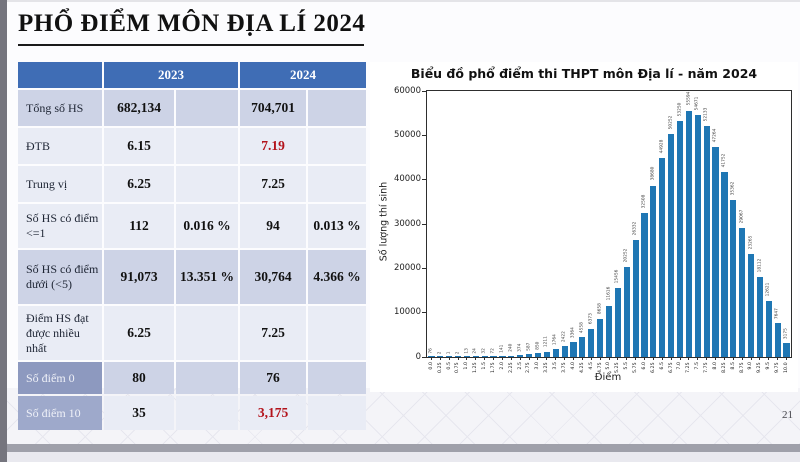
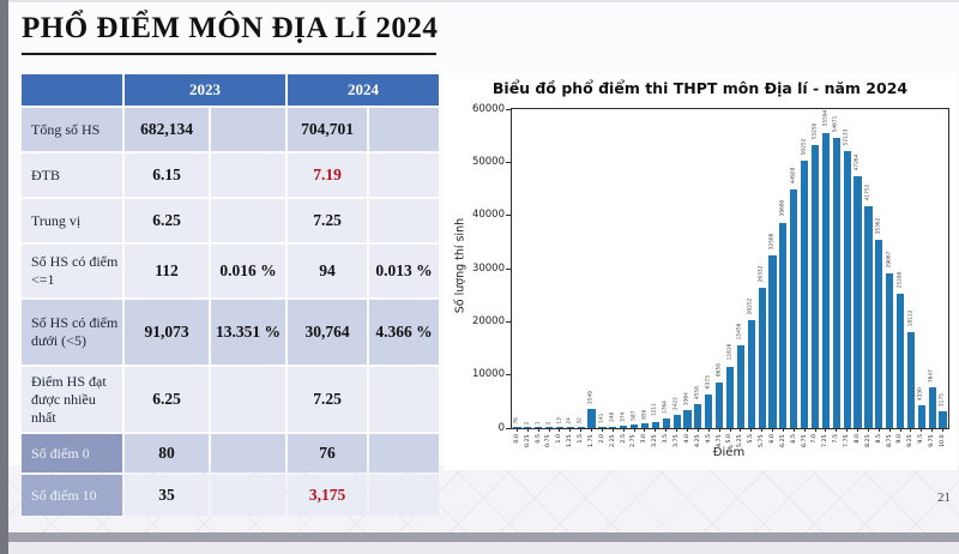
1.75: 72 -> 3549
9.0: 23265 -> 25280
9.5: 12621 -> 4330
